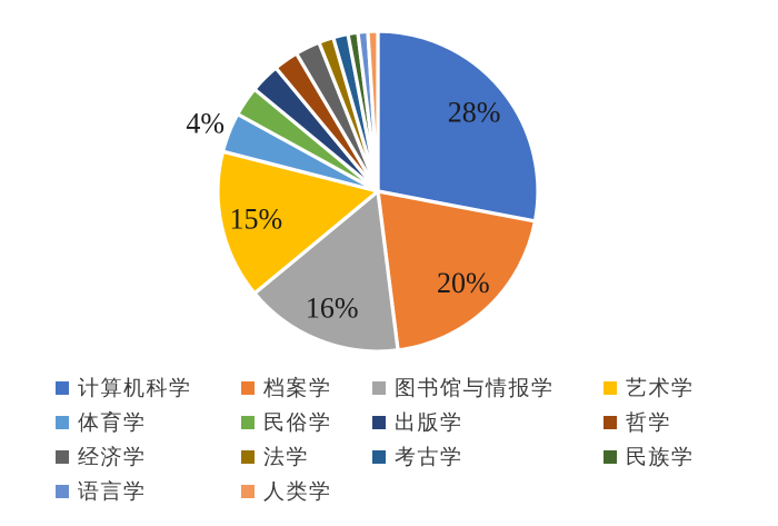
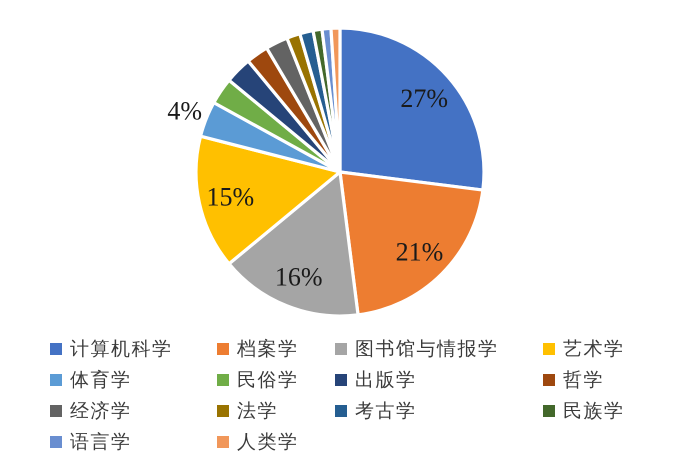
计算机科学: 28% -> 27%
档案学: 20% -> 21%
